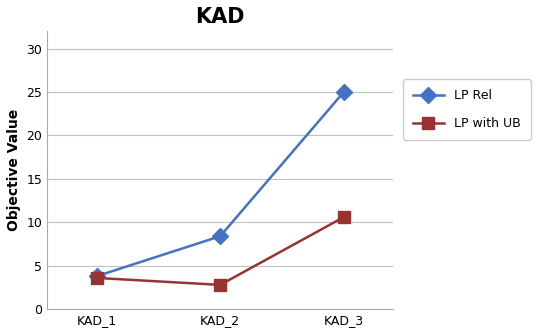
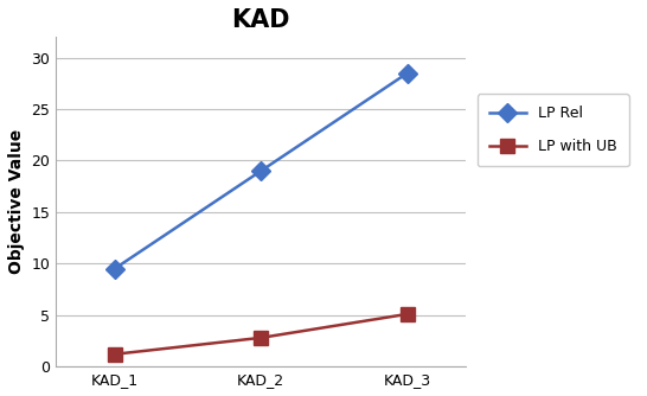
LP Rel/KAD_1: 3.8 -> 9.5
LP with UB/KAD_1: 3.6 -> 1.2
LP Rel/KAD_2: 8.4 -> 19.0
LP Rel/KAD_3: 25.0 -> 28.5
LP with UB/KAD_3: 10.6 -> 5.1
